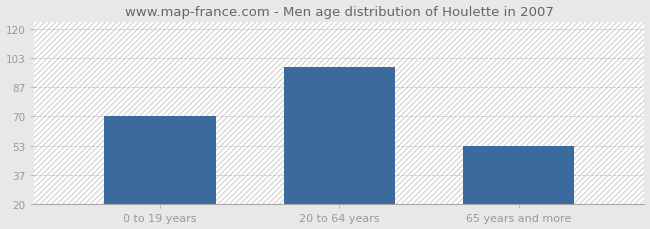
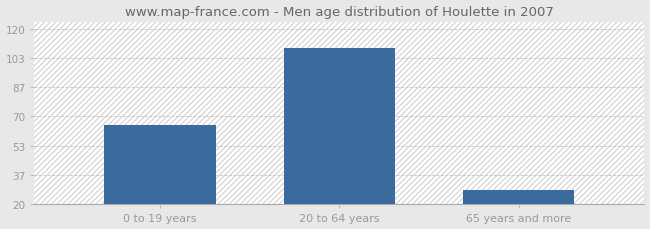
0 to 19 years: 70 -> 65
20 to 64 years: 98 -> 109
65 years and more: 53 -> 28
